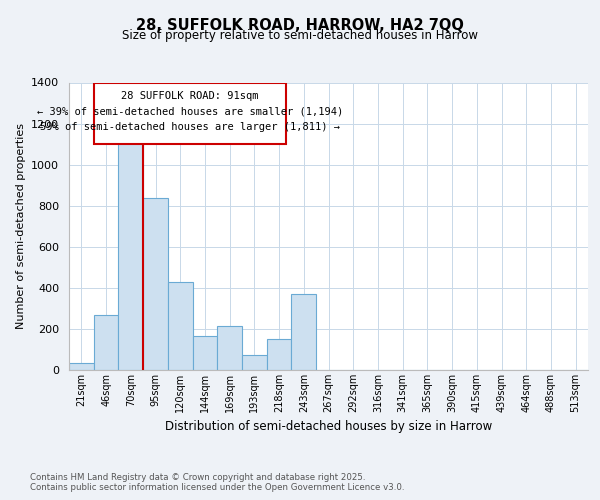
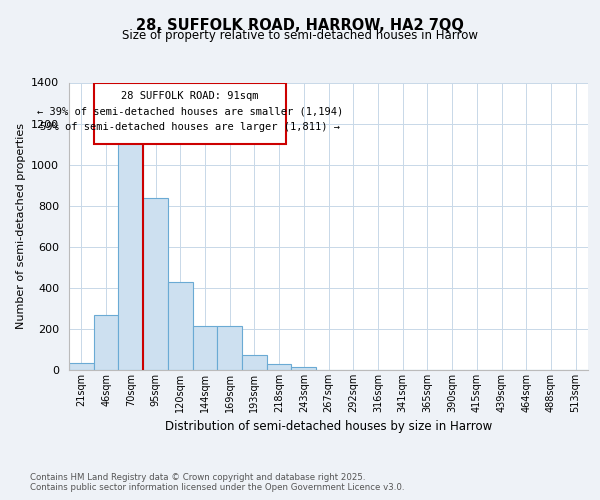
144sqm: 165 -> 215
218sqm: 150 -> 30
243sqm: 370 -> 15
